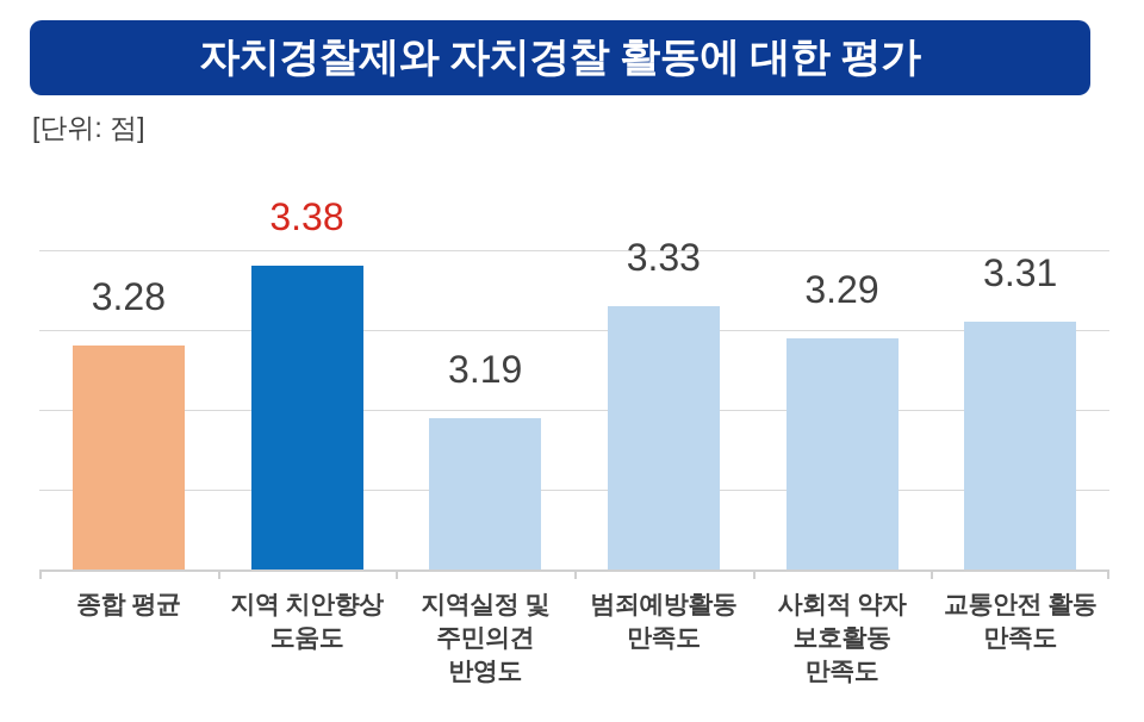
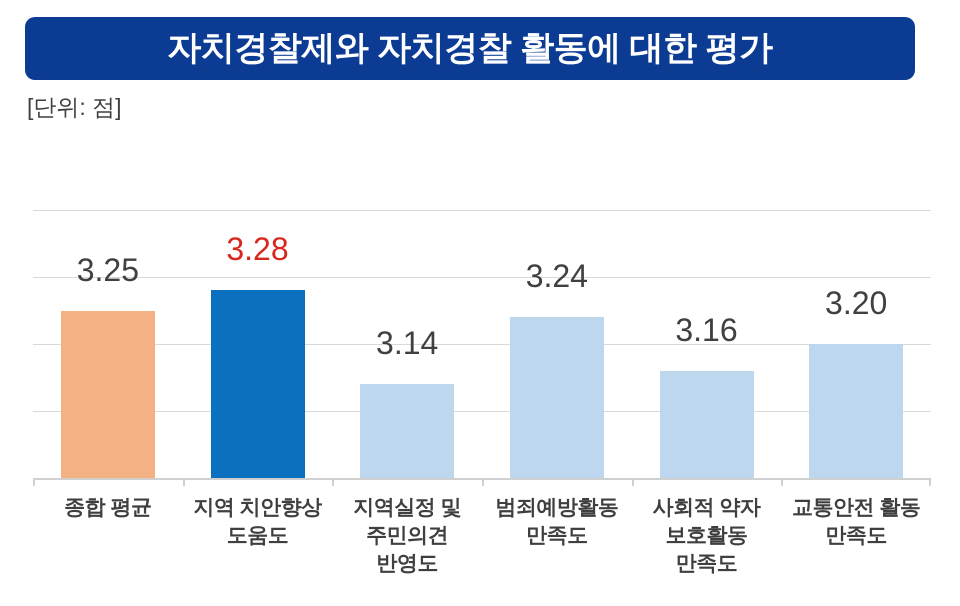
종합 평균: 3.28 -> 3.25
지역 치안향상 도움도: 3.38 -> 3.28
지역실정 및 주민의견 반영도: 3.19 -> 3.14
범죄예방활동 만족도: 3.33 -> 3.24
사회적 약자 보호활동 만족도: 3.29 -> 3.16
교통안전 활동 만족도: 3.31 -> 3.20
